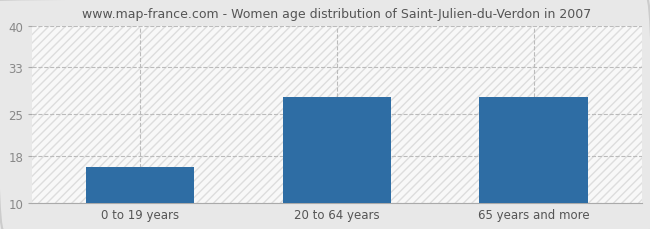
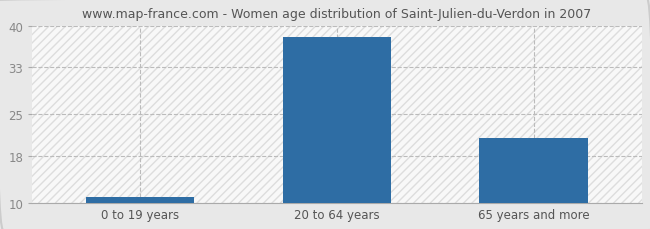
0 to 19 years: 16 -> 11
20 to 64 years: 28 -> 38
65 years and more: 28 -> 21
